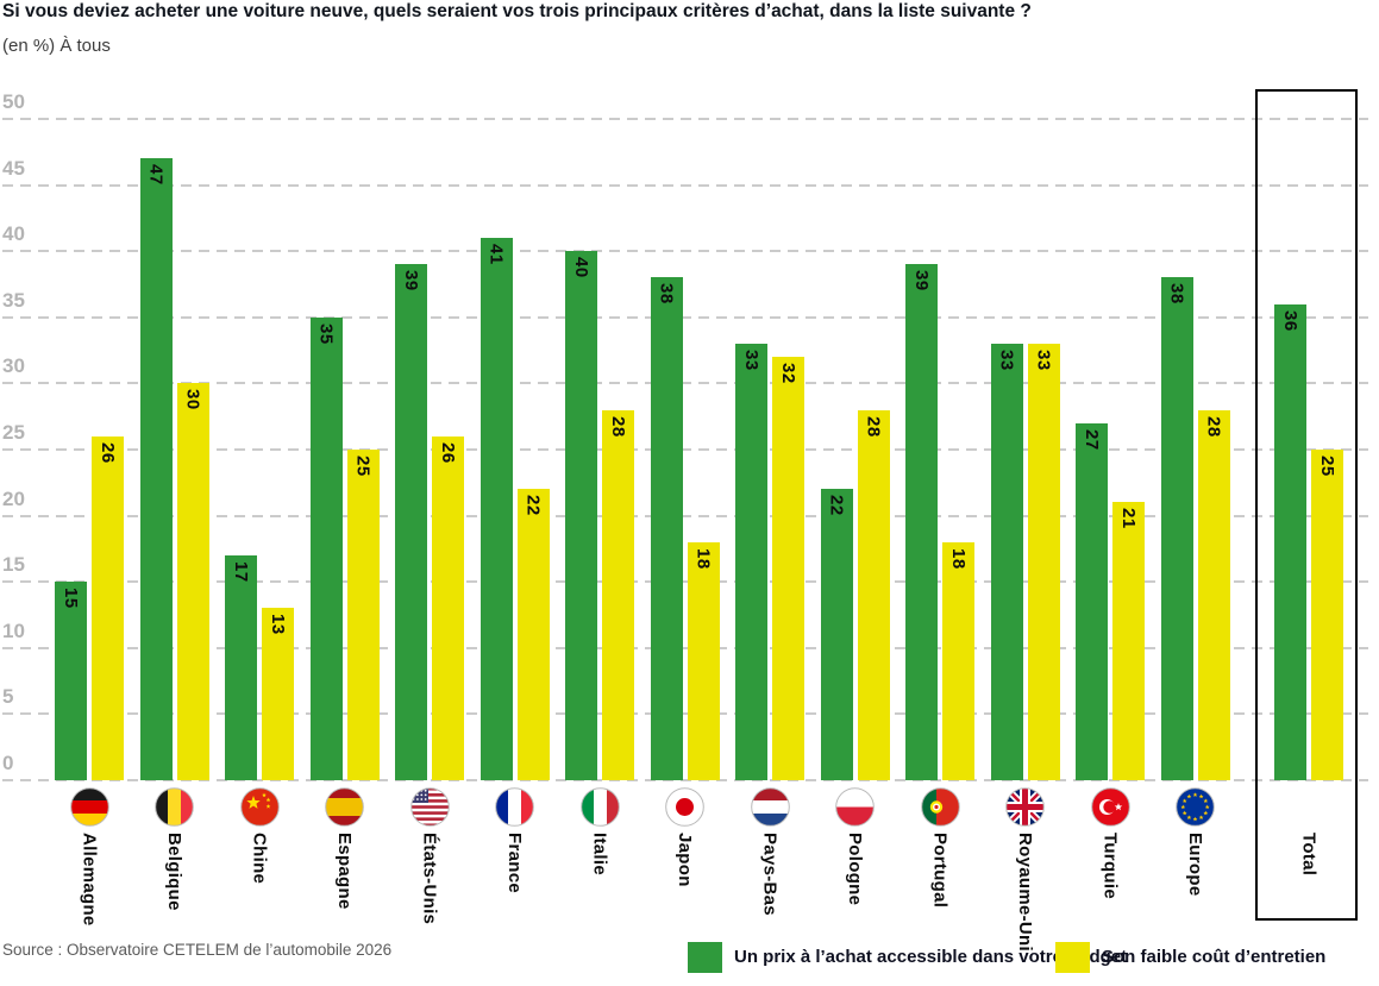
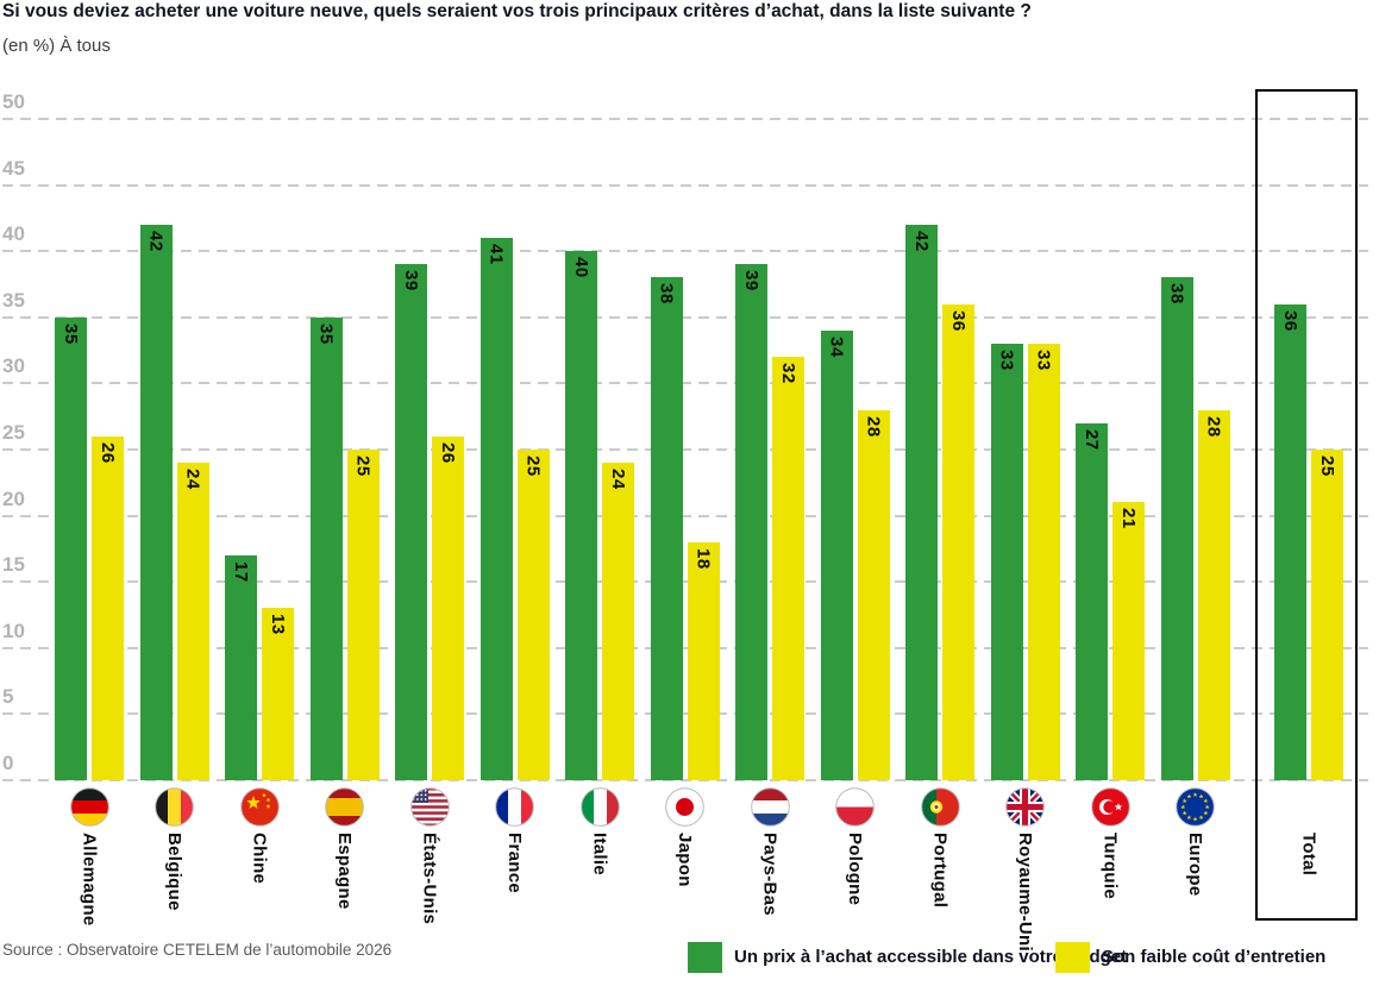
Un prix à l’achat accessible dans votre budget/Allemagne: 15 -> 35
Un prix à l’achat accessible dans votre budget/Belgique: 47 -> 42
Son faible coût d’entretien/Belgique: 30 -> 24
Son faible coût d’entretien/France: 22 -> 25
Son faible coût d’entretien/Italie: 28 -> 24
Un prix à l’achat accessible dans votre budget/Pays-Bas: 33 -> 39
Un prix à l’achat accessible dans votre budget/Pologne: 22 -> 34
Un prix à l’achat accessible dans votre budget/Portugal: 39 -> 42
Son faible coût d’entretien/Portugal: 18 -> 36
